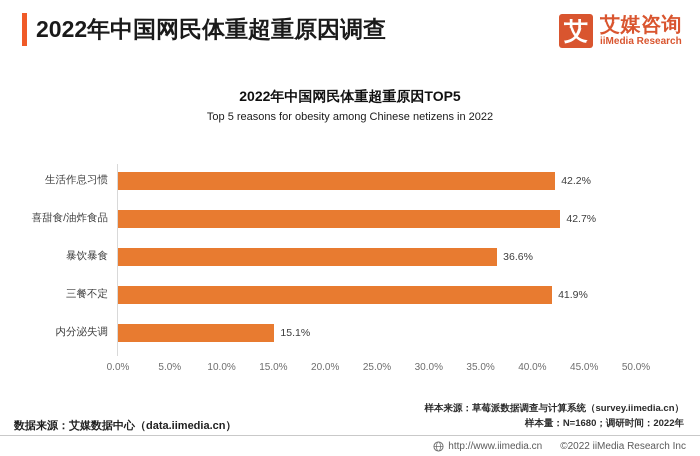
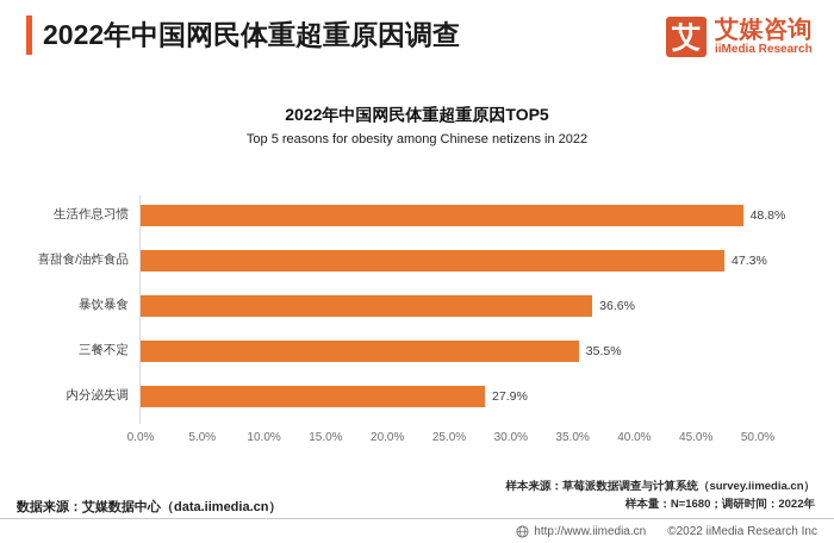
生活作息习惯: 42.2% -> 48.8%
喜甜食/油炸食品: 42.7% -> 47.3%
三餐不定: 41.9% -> 35.5%
内分泌失调: 15.1% -> 27.9%
